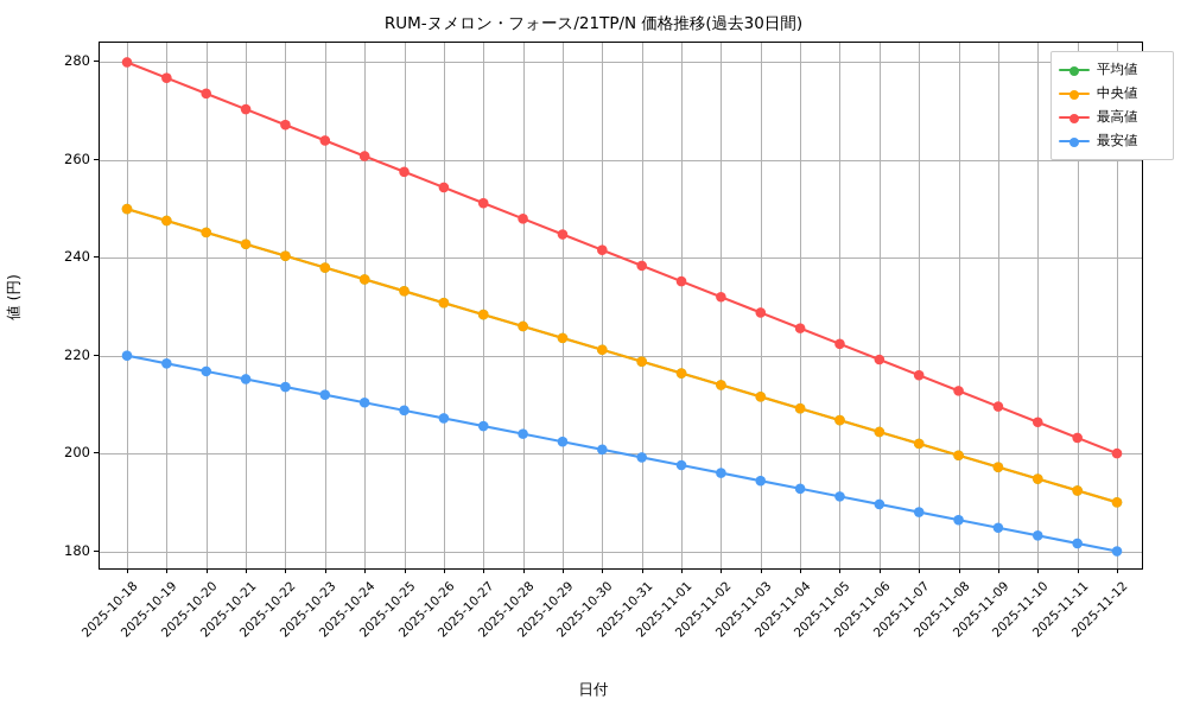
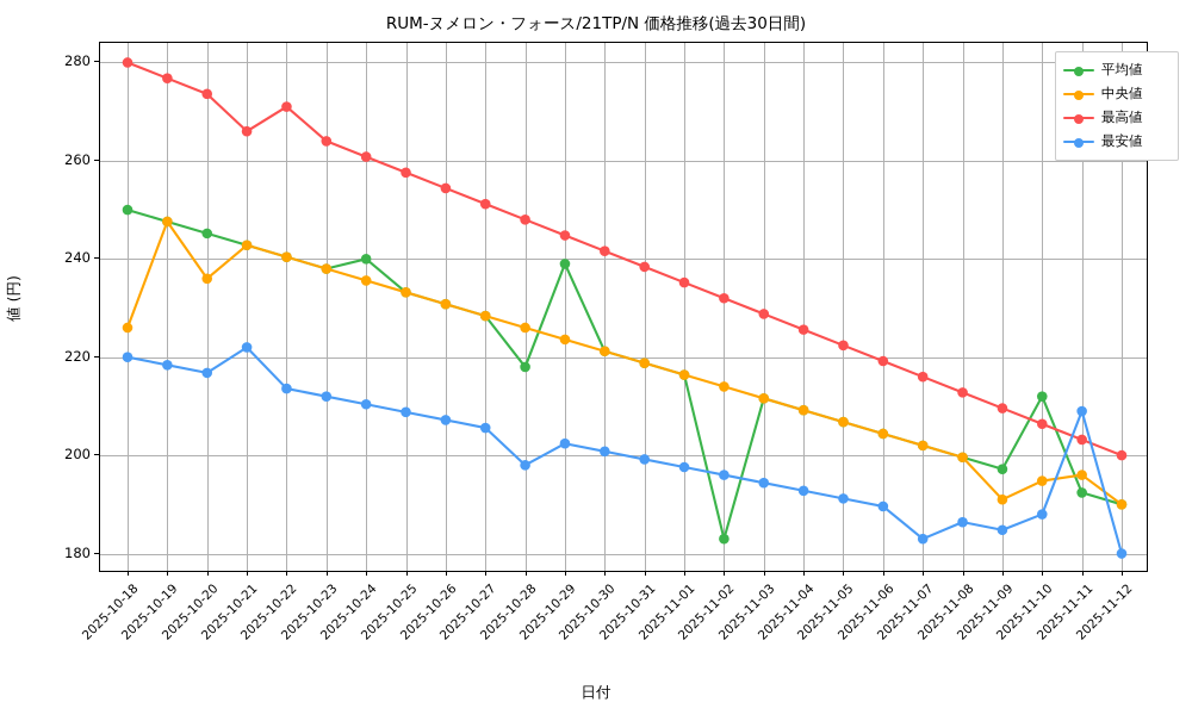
中央値/2025-10-18: 250 -> 226
中央値/2025-10-20: 245 -> 236
最高値/2025-10-21: 270 -> 266
最安値/2025-10-21: 215 -> 222
最高値/2025-10-22: 267 -> 271
平均値/2025-10-24: 236 -> 240
平均値/2025-10-28: 226 -> 218
最安値/2025-10-28: 204 -> 198
平均値/2025-10-29: 224 -> 239
平均値/2025-11-02: 214 -> 183
最安値/2025-11-07: 188 -> 183
中央値/2025-11-09: 197 -> 191
平均値/2025-11-10: 195 -> 212
最安値/2025-11-10: 183 -> 188
中央値/2025-11-11: 192 -> 196
最安値/2025-11-11: 182 -> 209
